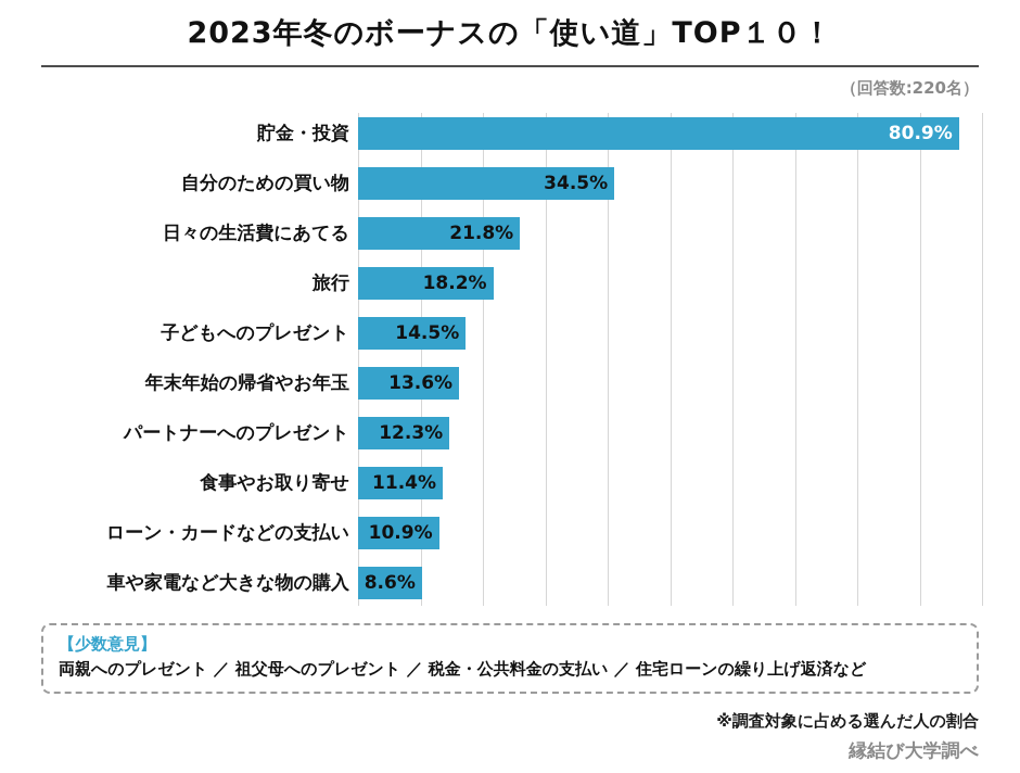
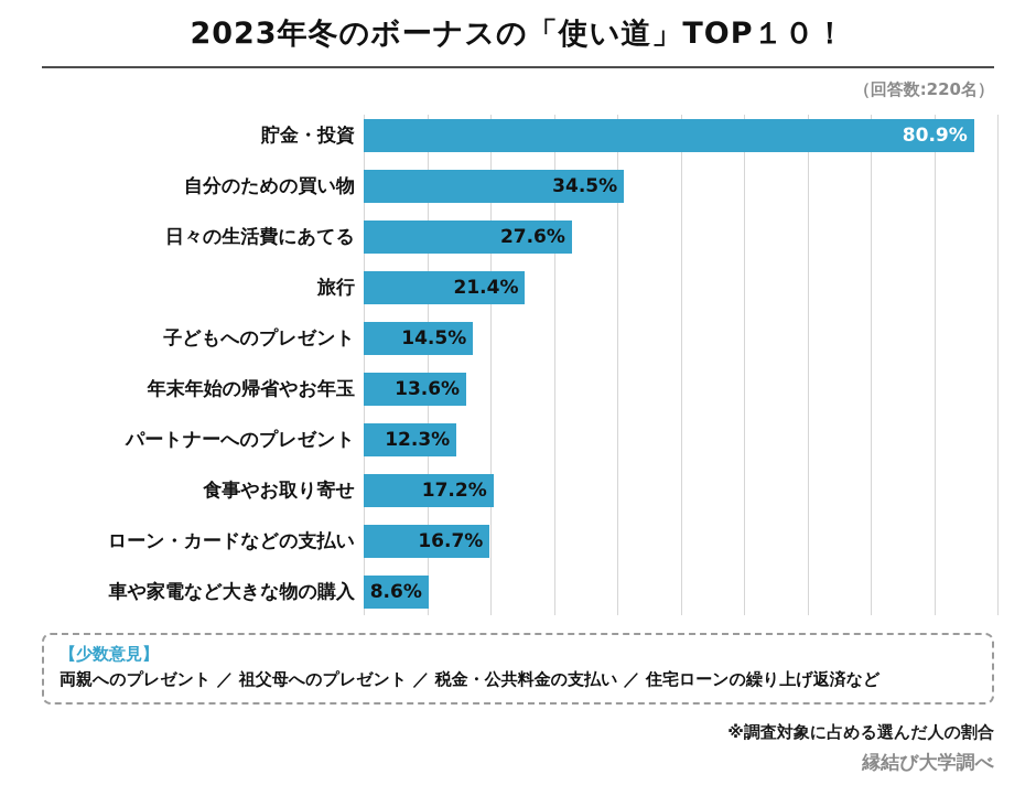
日々の生活費にあてる: 21.8% -> 27.6%
旅行: 18.2% -> 21.4%
食事やお取り寄せ: 11.4% -> 17.2%
ローン・カードなどの支払い: 10.9% -> 16.7%
